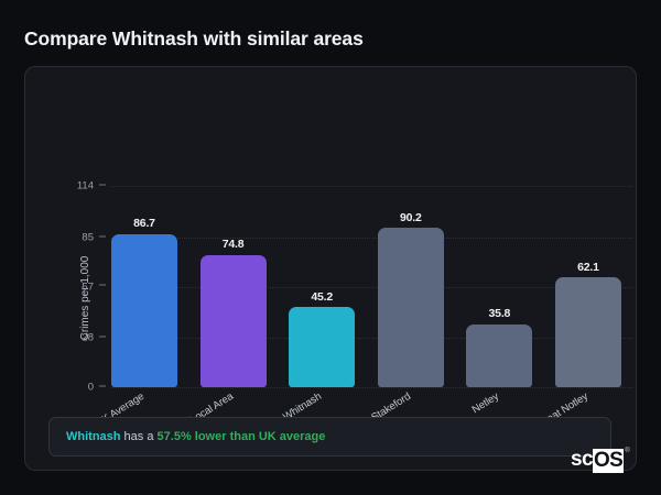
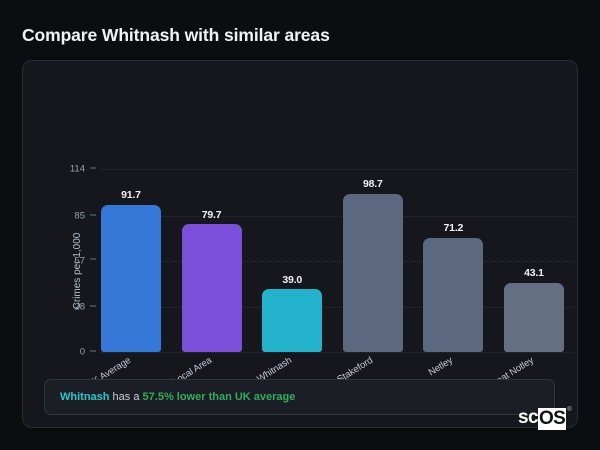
UK Average: 86.7 -> 91.7
Local Area: 74.8 -> 79.7
Whitnash: 45.2 -> 39.0
Stakeford: 90.2 -> 98.7
Netley: 35.8 -> 71.2
Great Notley: 62.1 -> 43.1
